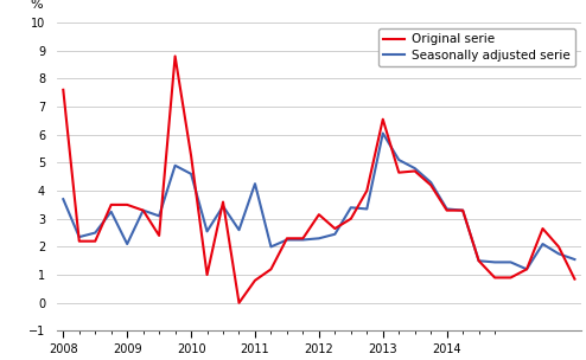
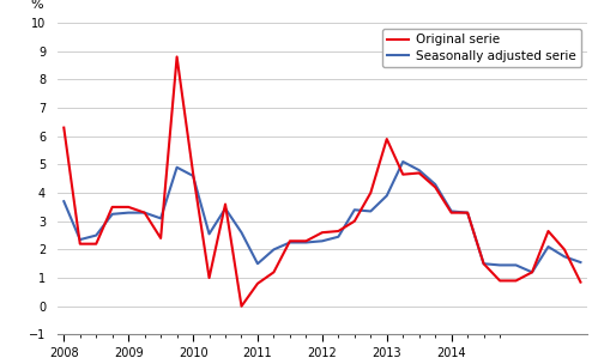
Original serie/2008: 7.60 -> 6.30
Seasonally adjusted serie/2009: 2.10 -> 3.30
Original serie/2010: 5.25 -> 4.70
Seasonally adjusted serie/2011: 4.25 -> 1.50
Original serie/2012: 3.15 -> 2.60
Original serie/2013: 6.55 -> 5.90
Seasonally adjusted serie/2013: 6.05 -> 3.90
